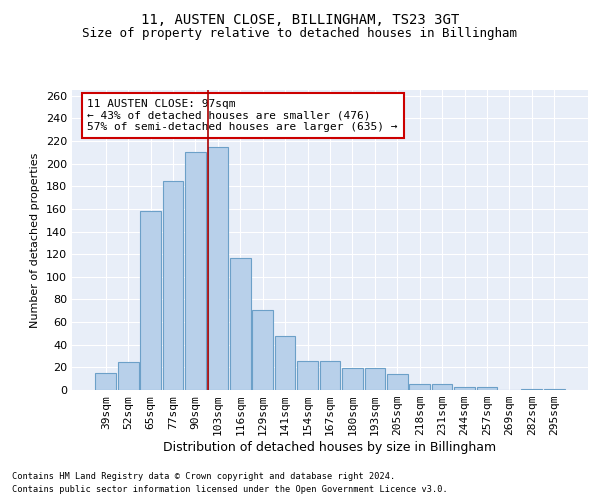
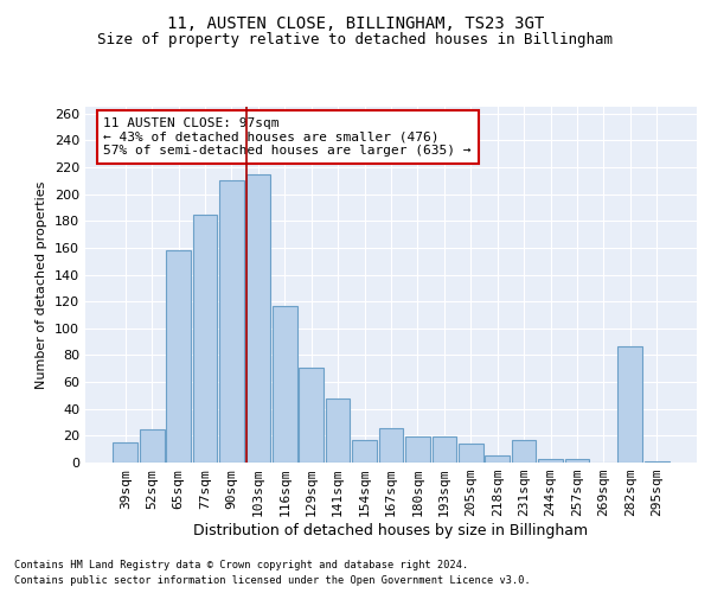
154sqm: 26 -> 17
231sqm: 5 -> 17
282sqm: 1 -> 87
